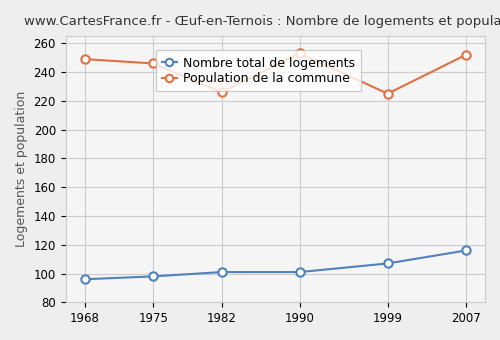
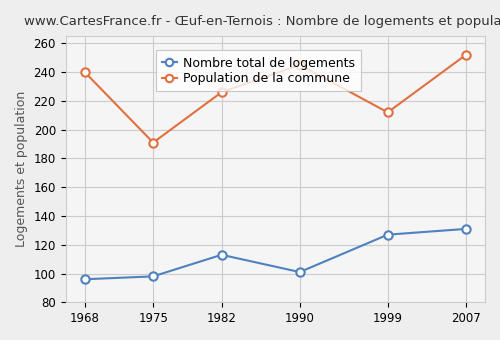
Population de la commune/1968: 249 -> 240
Population de la commune/1975: 246 -> 191
Nombre total de logements/1982: 101 -> 113
Population de la commune/1990: 253 -> 245
Nombre total de logements/1999: 107 -> 127
Population de la commune/1999: 225 -> 212
Nombre total de logements/2007: 116 -> 131
